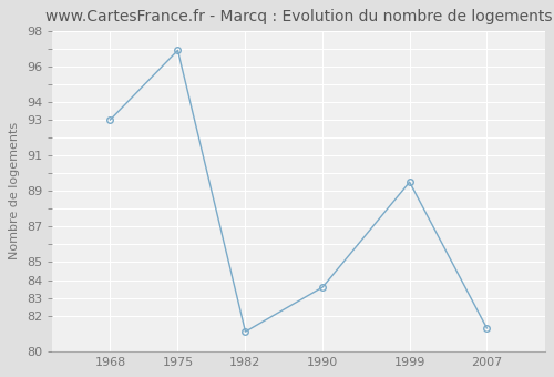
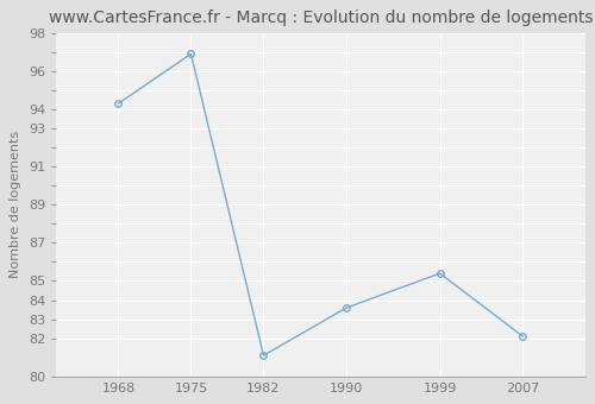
1968: 93.0 -> 94.3
1999: 89.5 -> 85.4
2007: 81.3 -> 82.1
